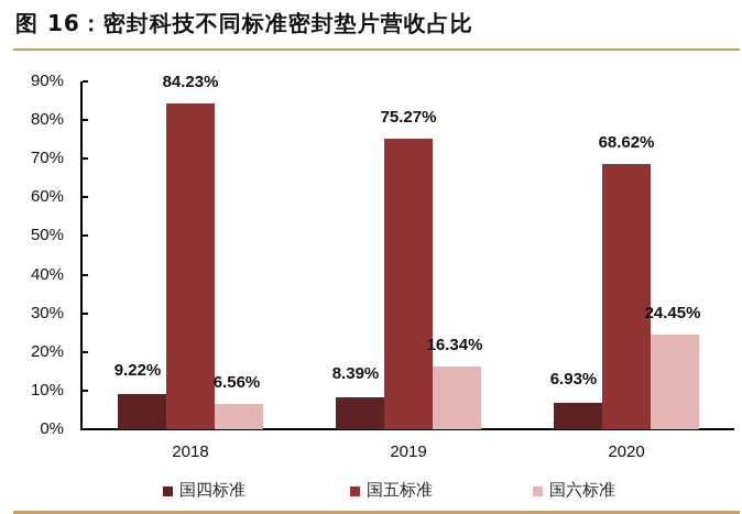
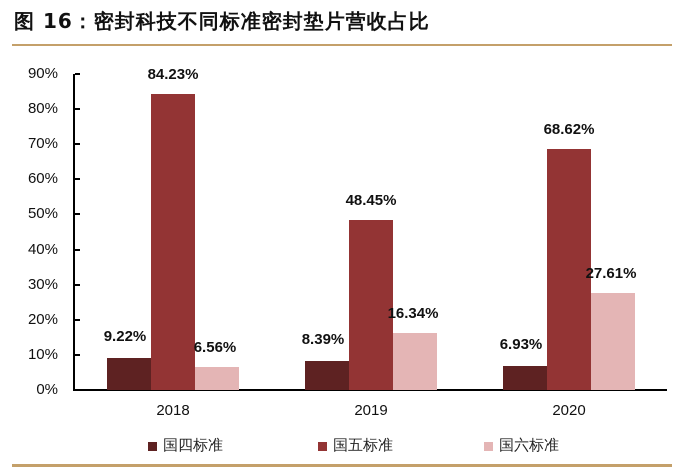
国五标准/2019: 75.27% -> 48.45%
国六标准/2020: 24.45% -> 27.61%
